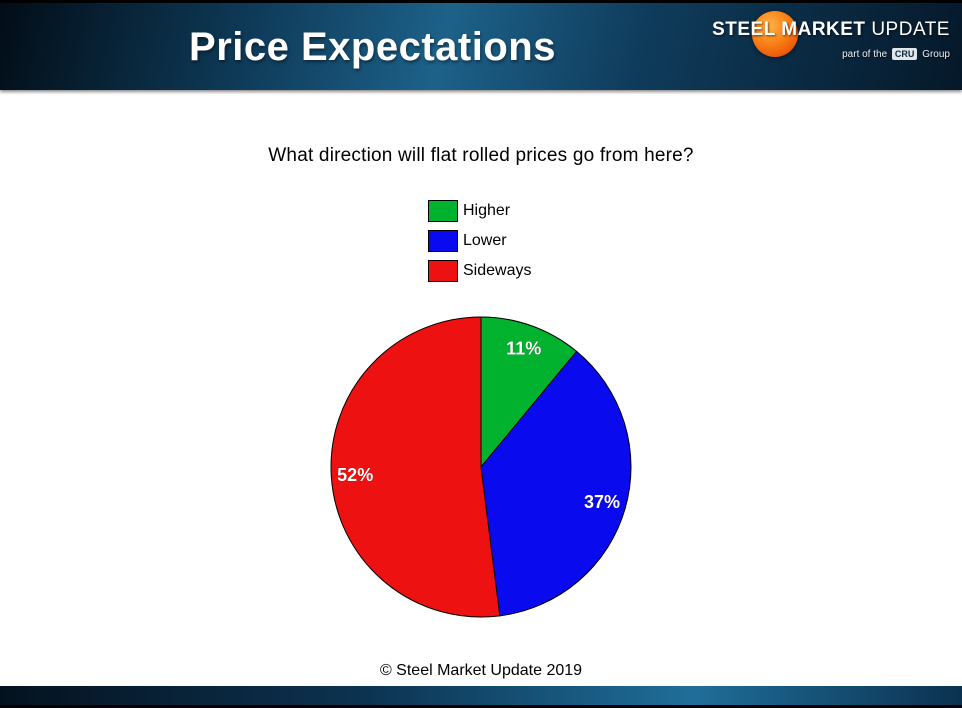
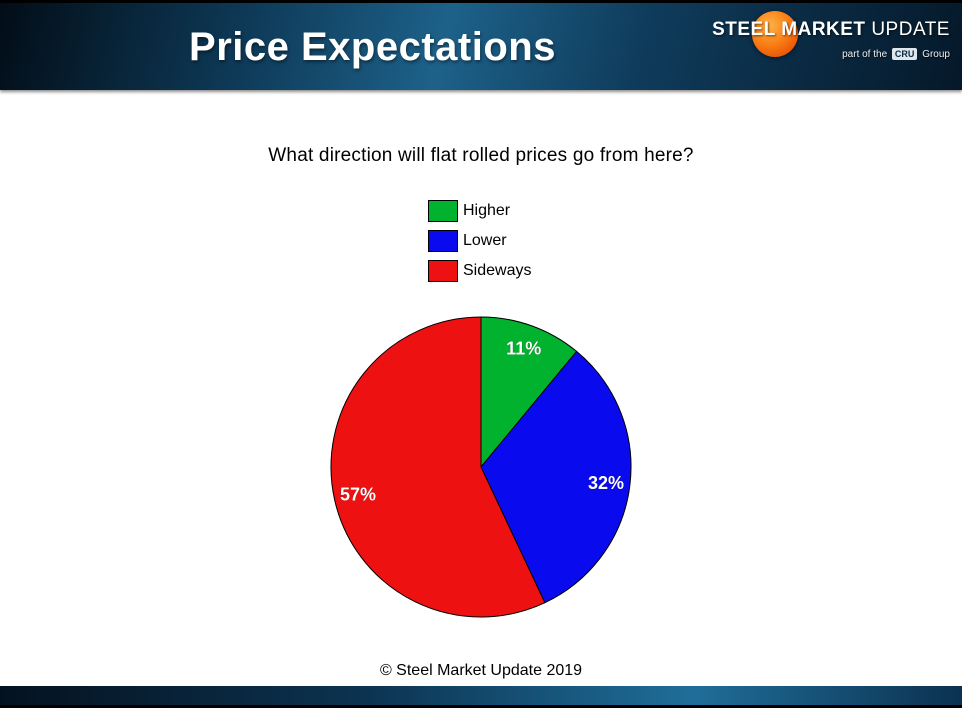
Lower: 37% -> 32%
Sideways: 52% -> 57%
